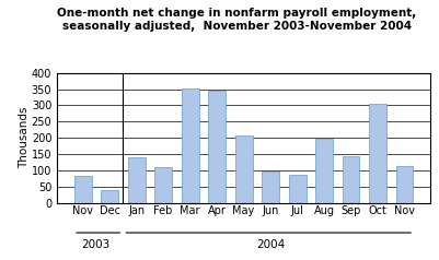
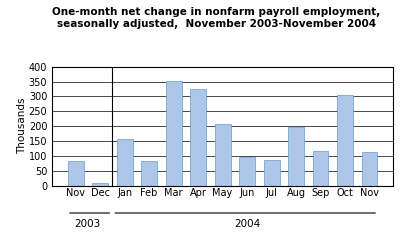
Dec: 40 -> 8
Jan: 140 -> 157
Feb: 110 -> 83
Apr: 345 -> 324
Sep: 145 -> 117
